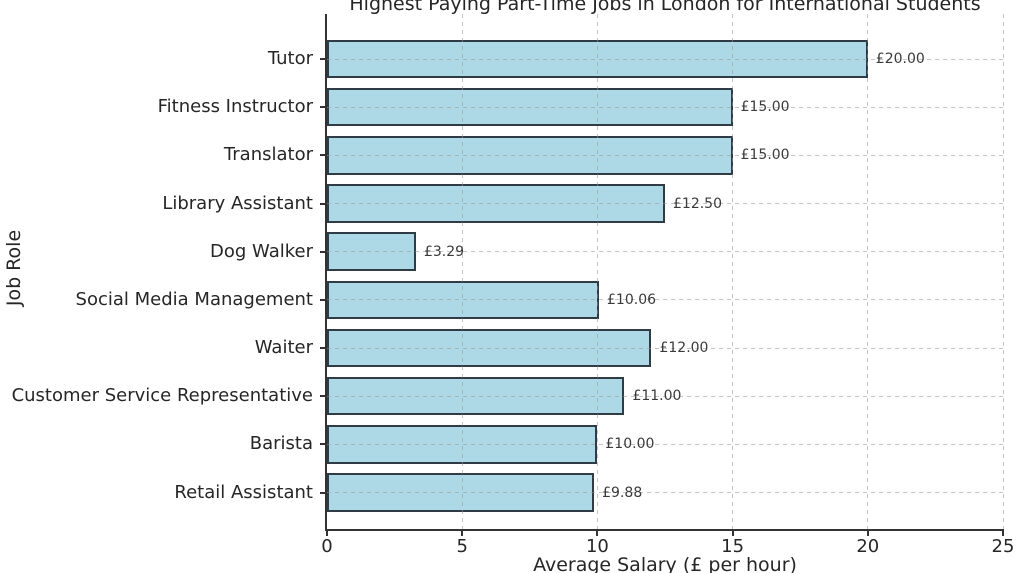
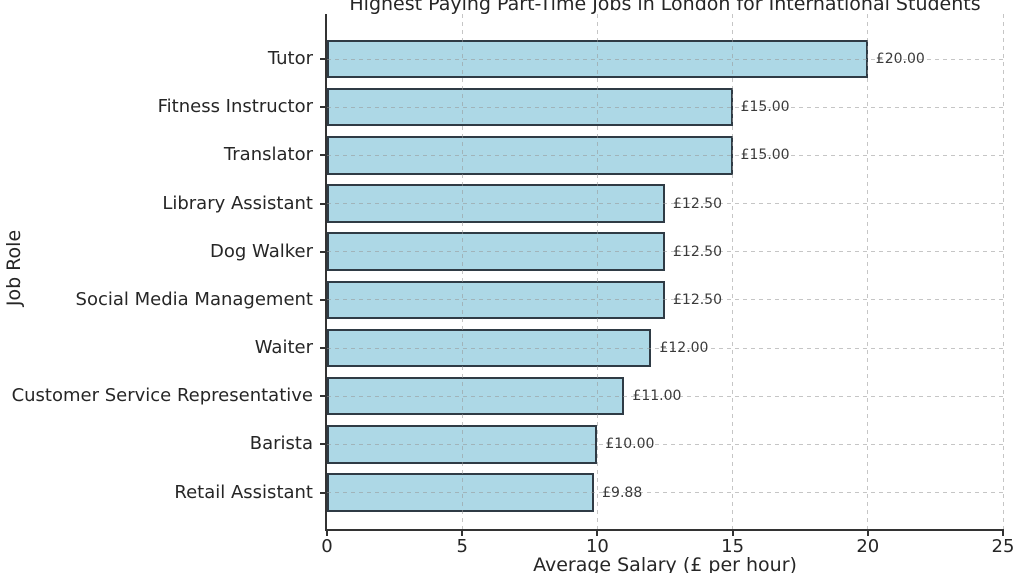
Dog Walker: £3.29 -> £12.50
Social Media Management: £10.06 -> £12.50
